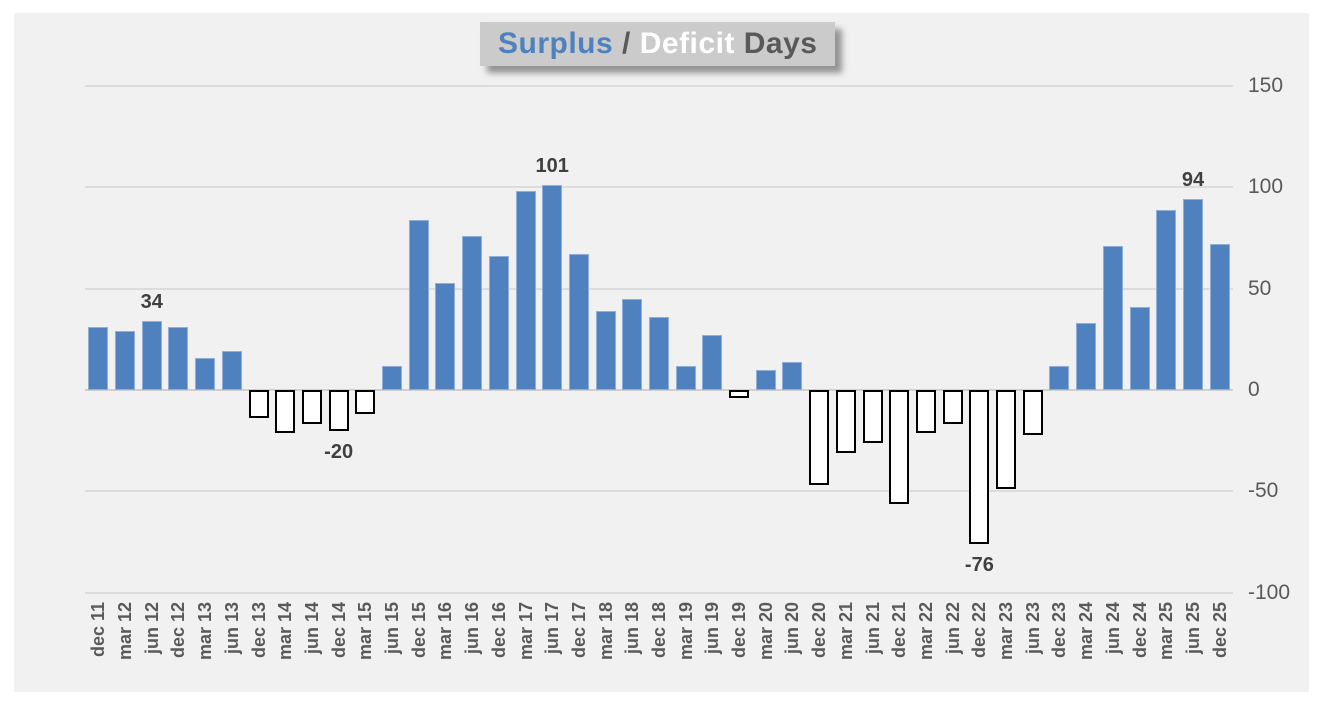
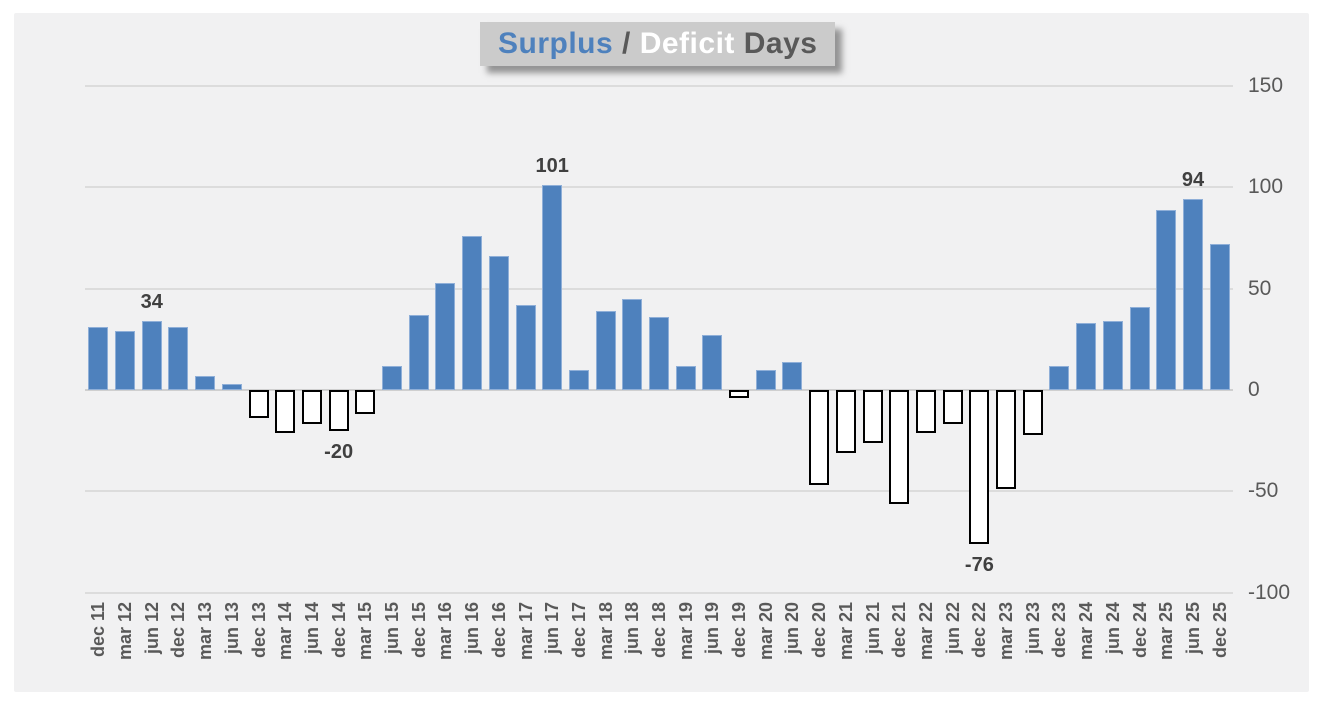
mar 13: 16 -> 7
jun 13: 19 -> 3
dec 15: 84 -> 37
mar 17: 98 -> 42
dec 17: 67 -> 10
jun 24: 71 -> 34
